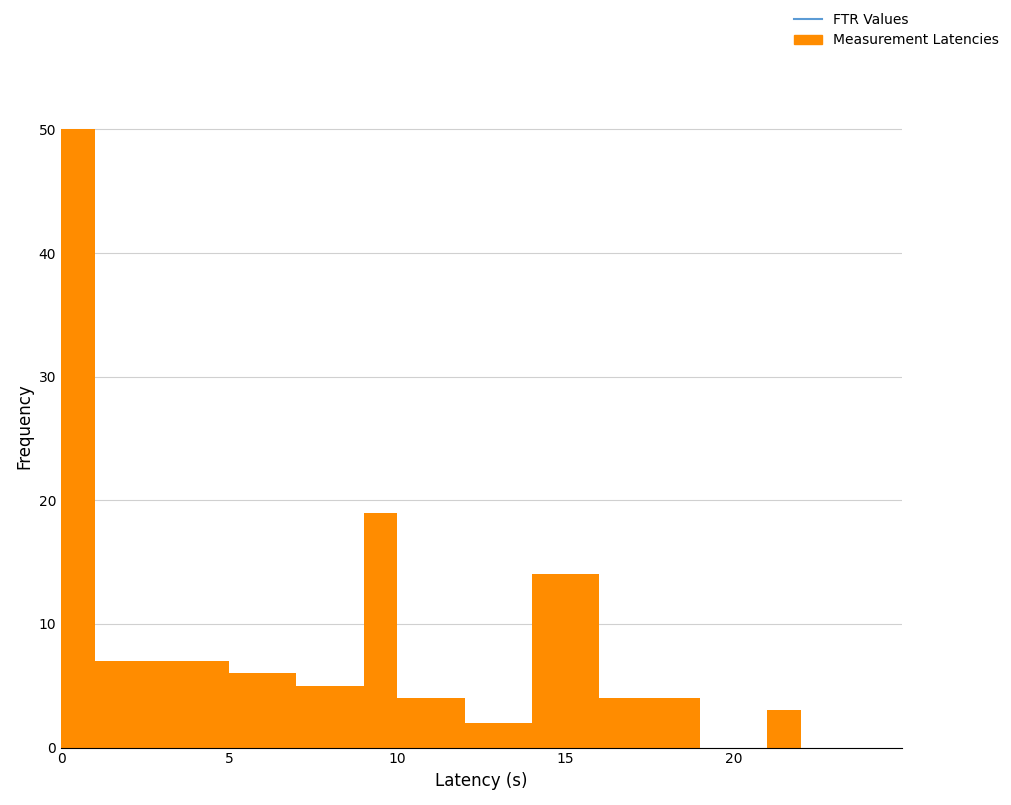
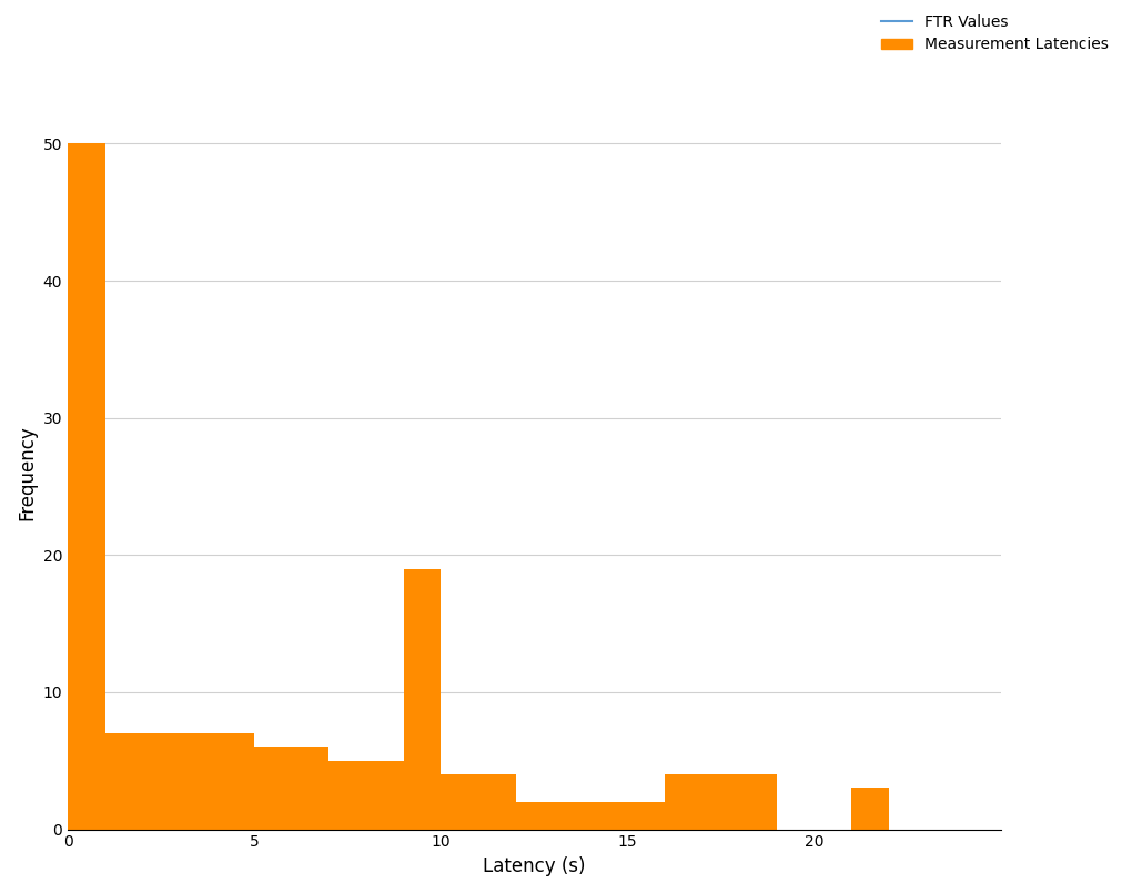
15: 14 -> 2
